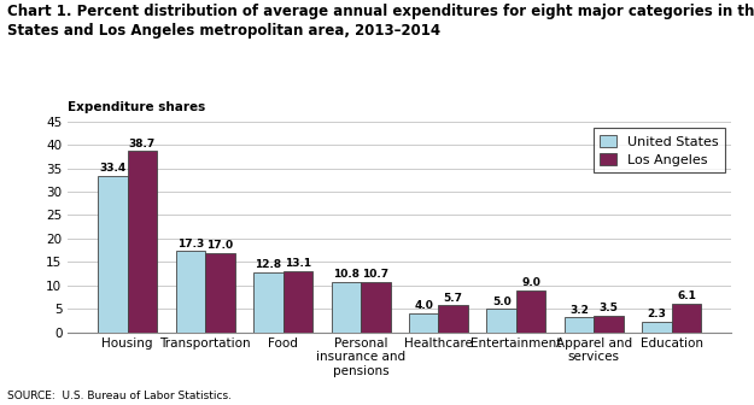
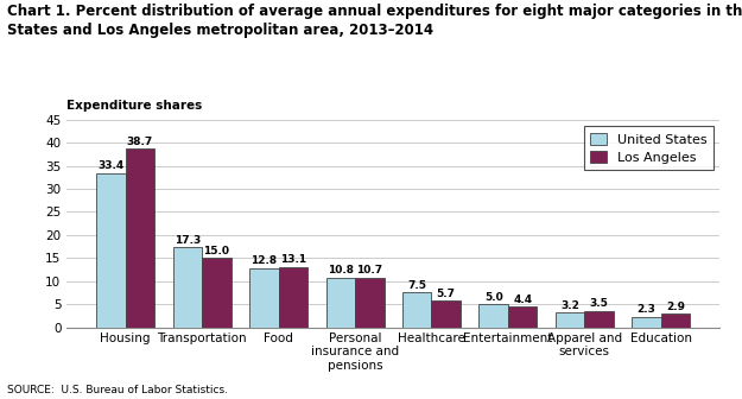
Los Angeles/Transportation: 17.0 -> 15.0
United States/Healthcare: 4.0 -> 7.5
Los Angeles/Entertainment: 9.0 -> 4.4
Los Angeles/Education: 6.1 -> 2.9
